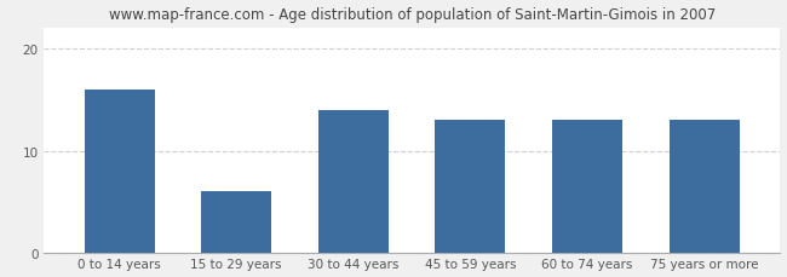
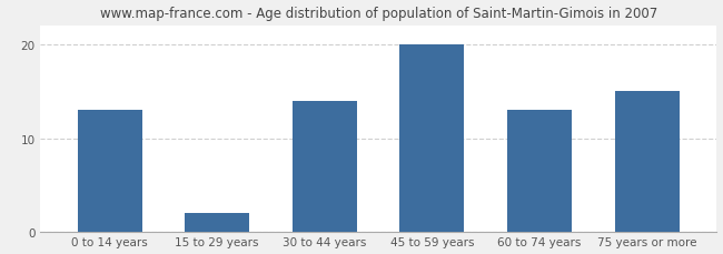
0 to 14 years: 16 -> 13
15 to 29 years: 6 -> 2
45 to 59 years: 13 -> 20
75 years or more: 13 -> 15
